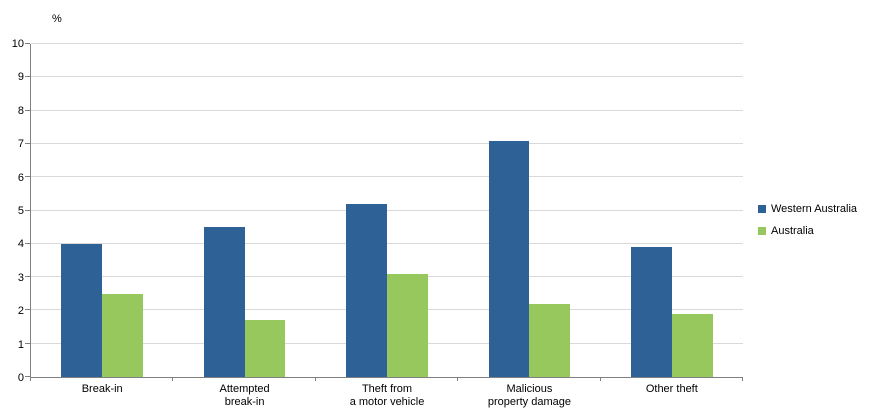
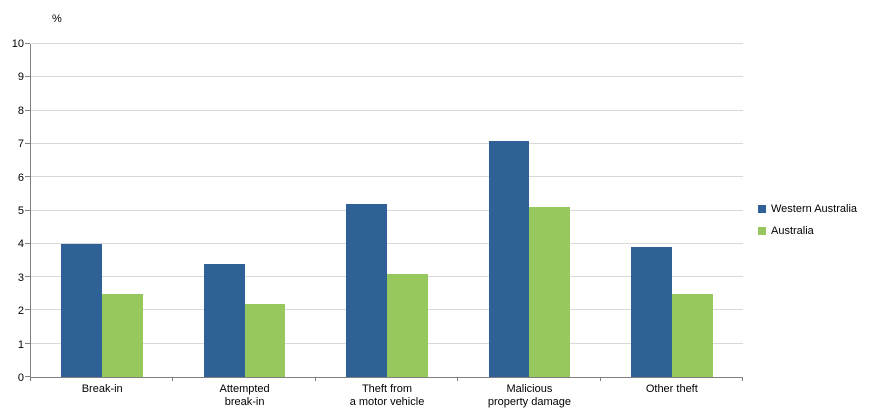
Western Australia/Attempted break-in: 4.5 -> 3.4
Australia/Attempted break-in: 1.7 -> 2.2
Australia/Malicious property damage: 2.2 -> 5.1
Australia/Other theft: 1.9 -> 2.5
